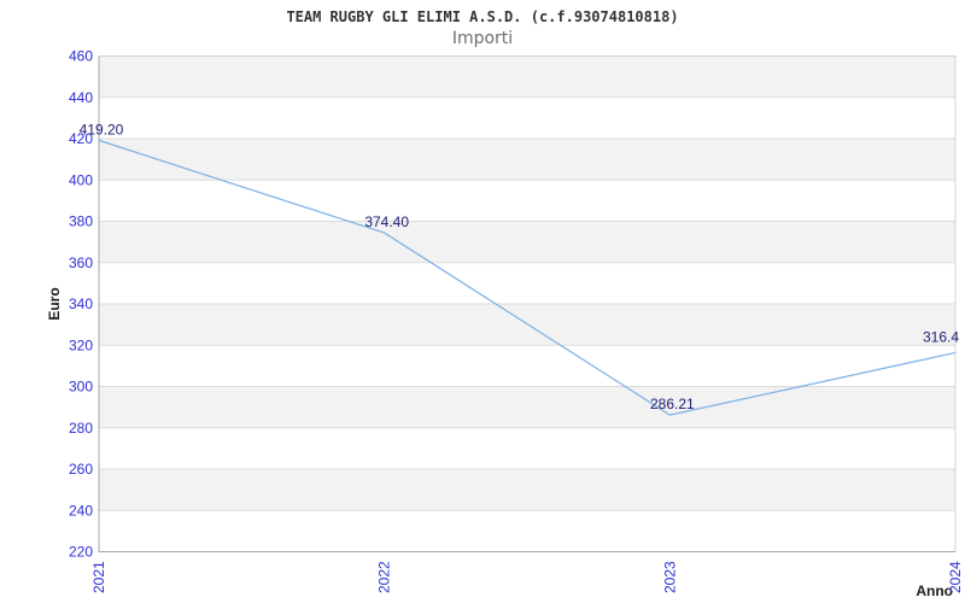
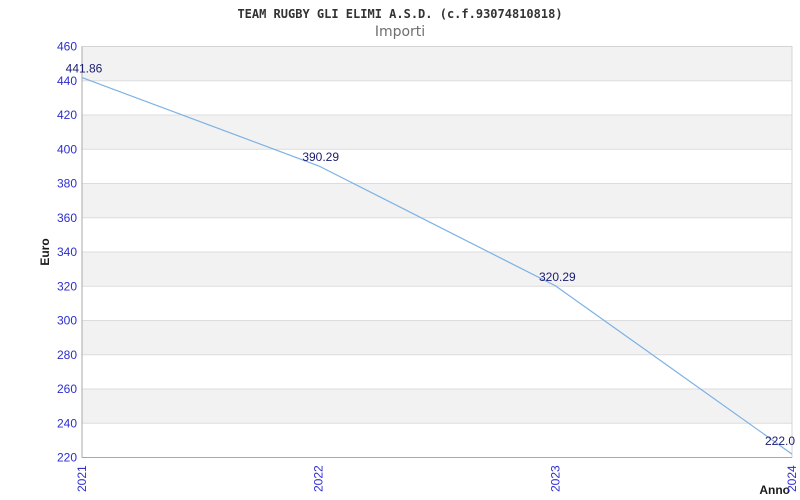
2021: 419.20 -> 441.86
2022: 374.40 -> 390.29
2023: 286.21 -> 320.29
2024: 316.4 -> 222.0
